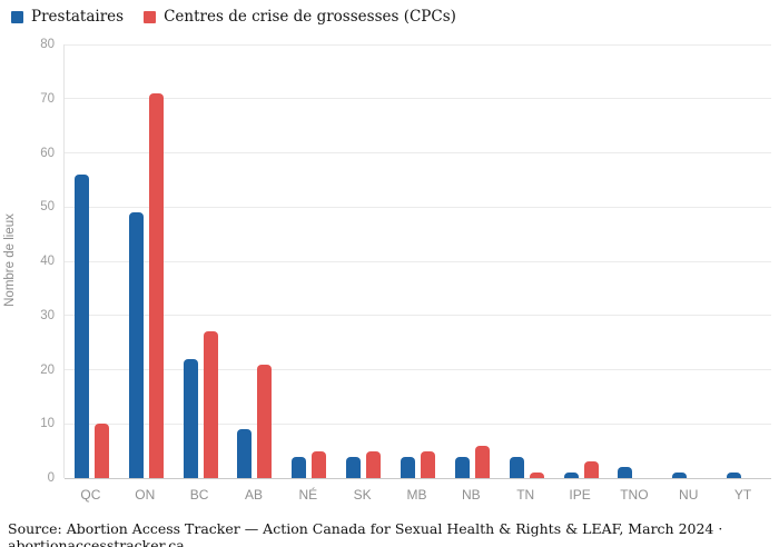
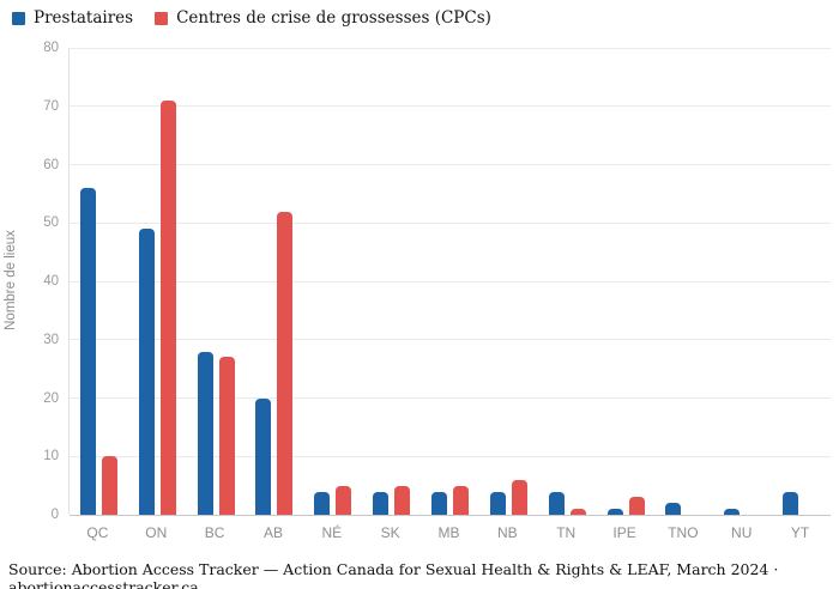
Prestataires/BC: 22 -> 28
Prestataires/AB: 9 -> 20
Centres de crise de grossesses (CPCs)/AB: 21 -> 52
Prestataires/YT: 1 -> 4
